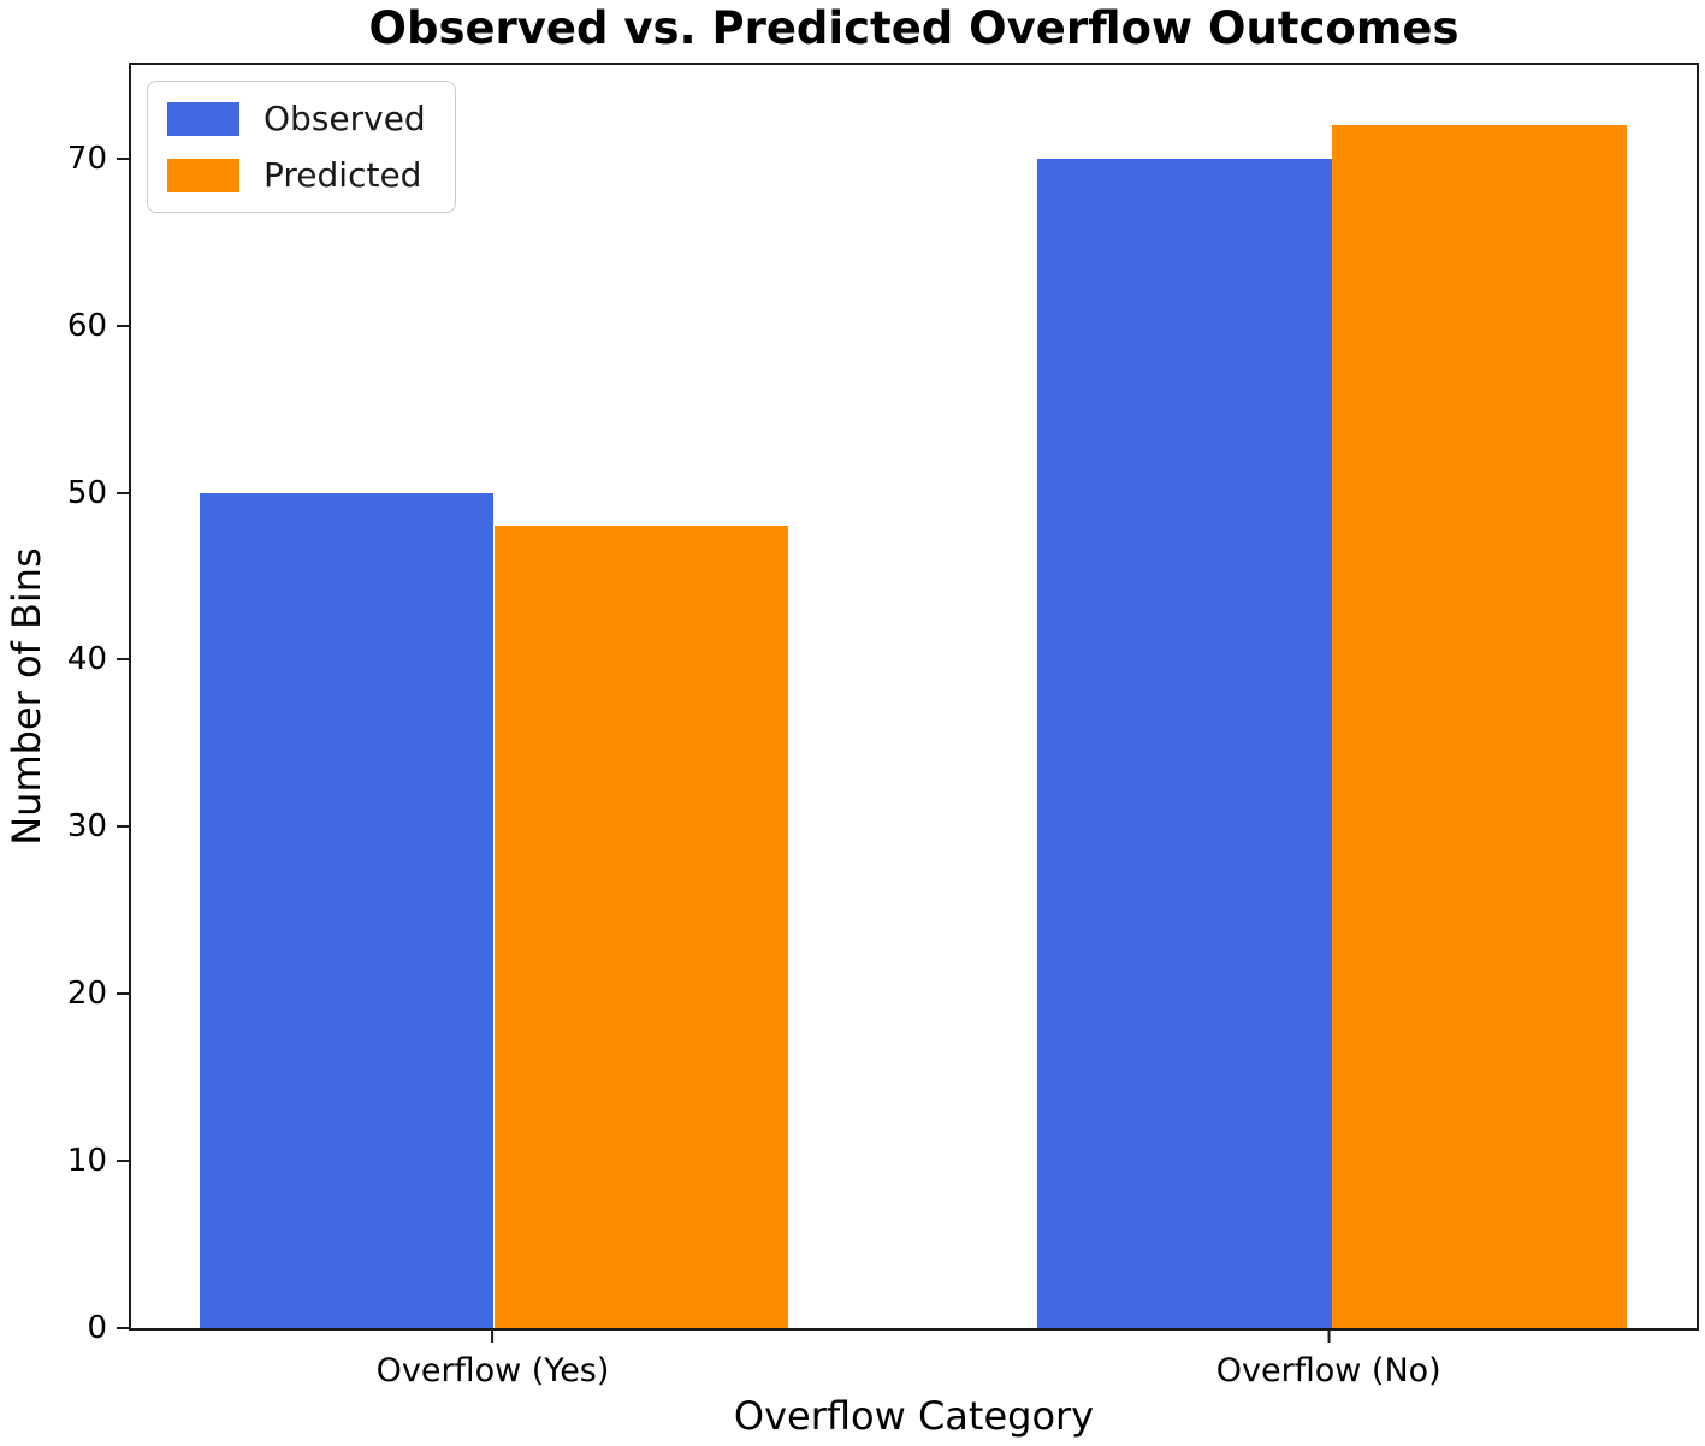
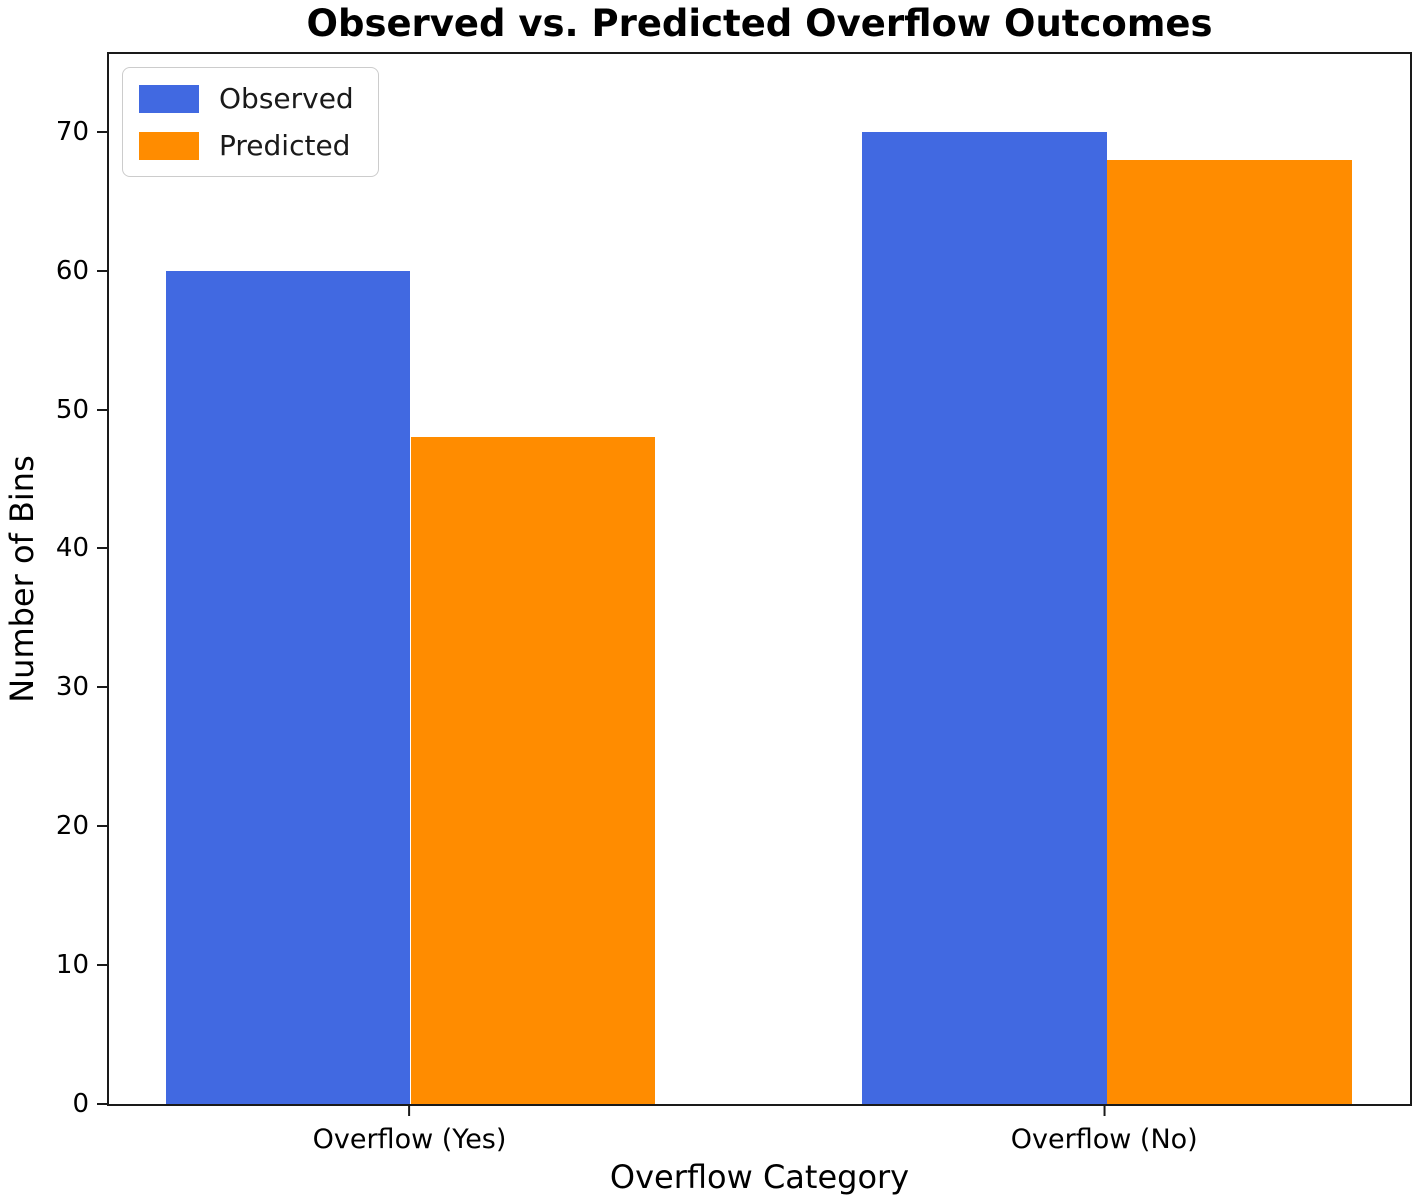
Observed/Overflow (Yes): 50 -> 60
Predicted/Overflow (No): 72 -> 68
